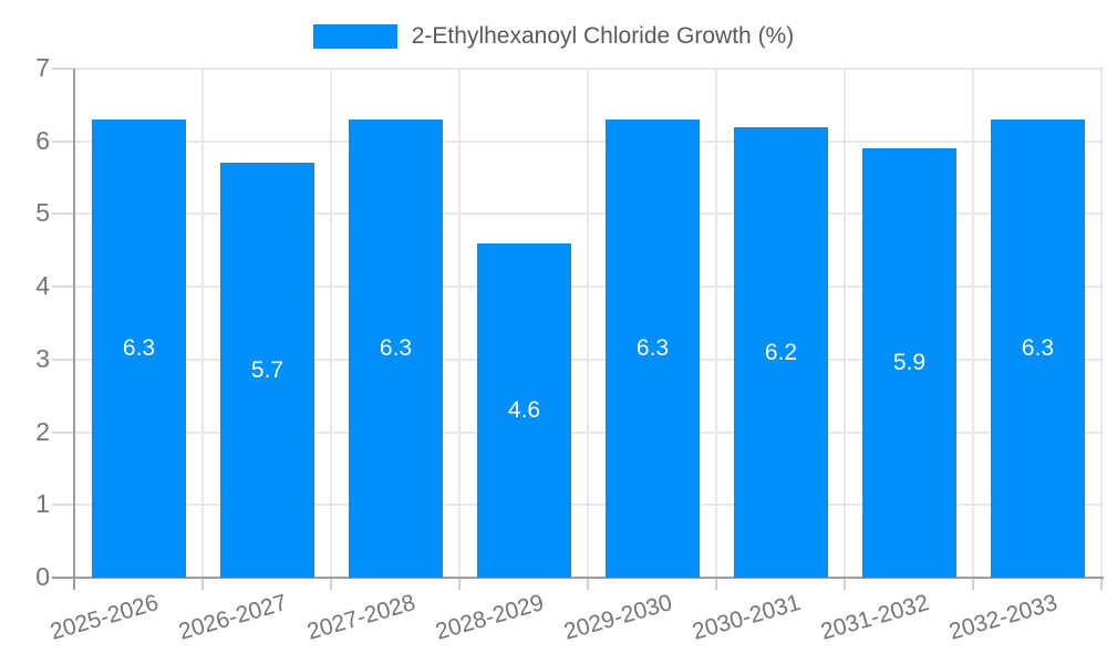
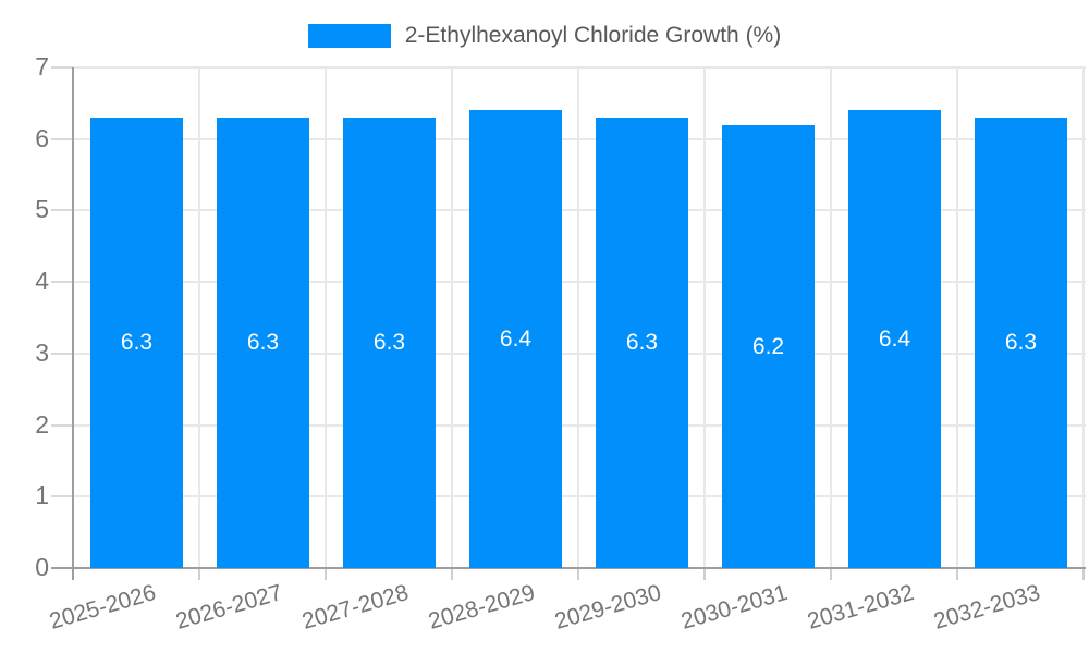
2026-2027: 5.7 -> 6.3
2028-2029: 4.6 -> 6.4
2031-2032: 5.9 -> 6.4
